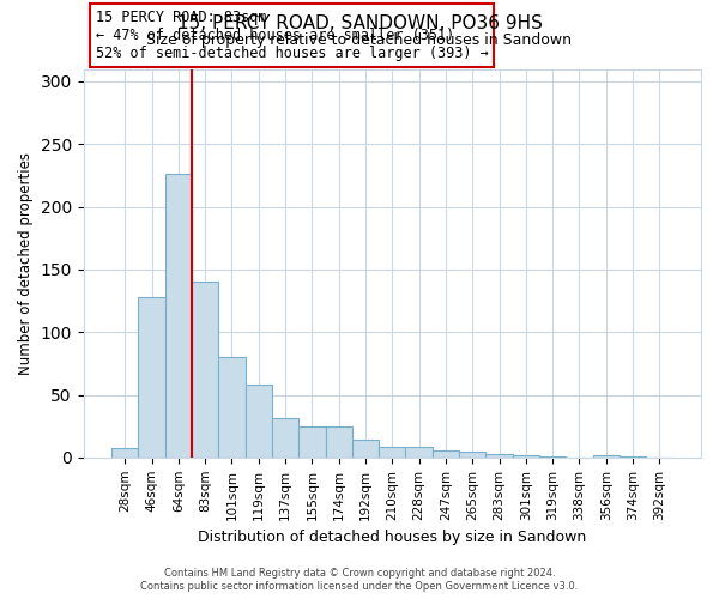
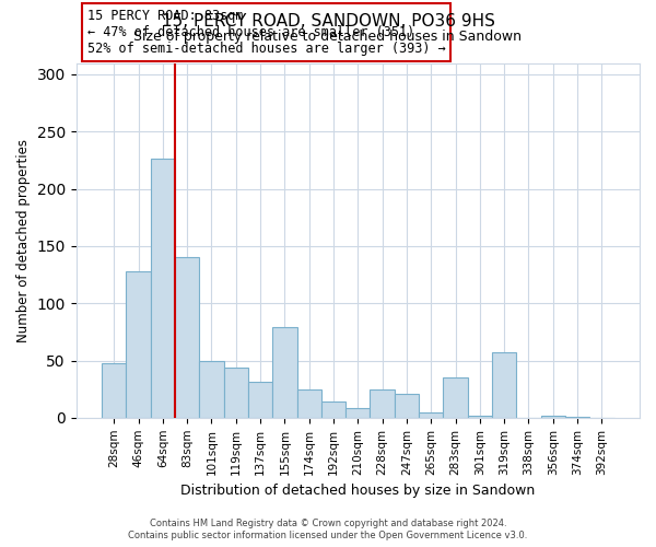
28sqm: 7 -> 48
101sqm: 80 -> 50
119sqm: 58 -> 44
155sqm: 25 -> 79
228sqm: 8 -> 25
247sqm: 6 -> 21
283sqm: 3 -> 35
319sqm: 1 -> 57
